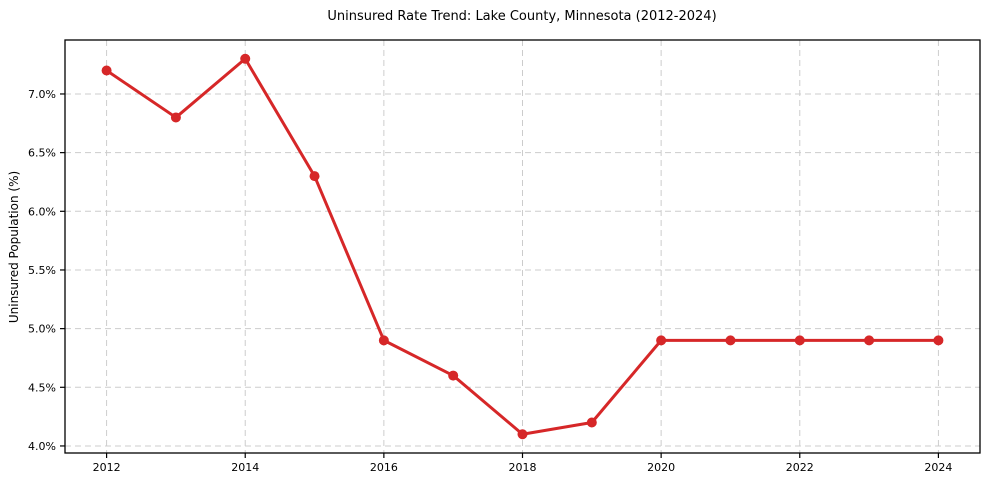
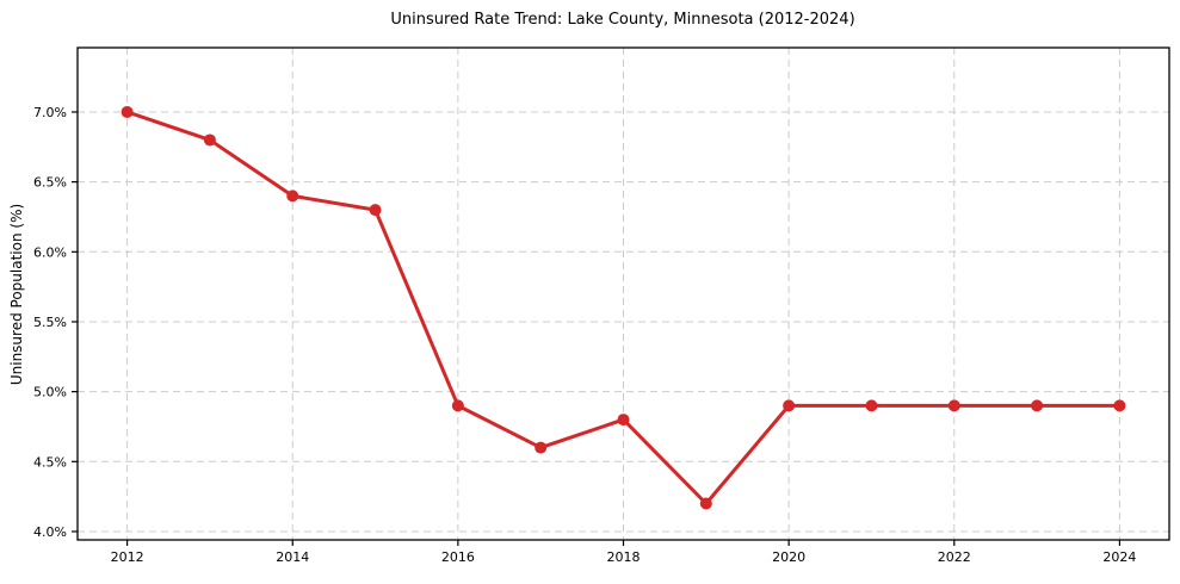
2012: 7.2% -> 7.0%
2014: 7.3% -> 6.4%
2018: 4.1% -> 4.8%
